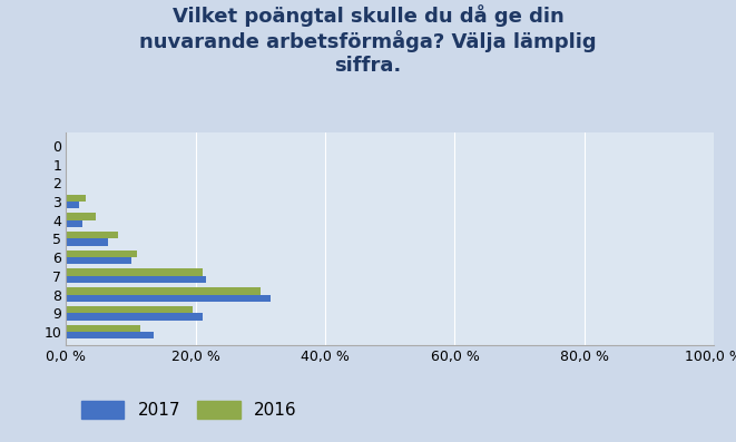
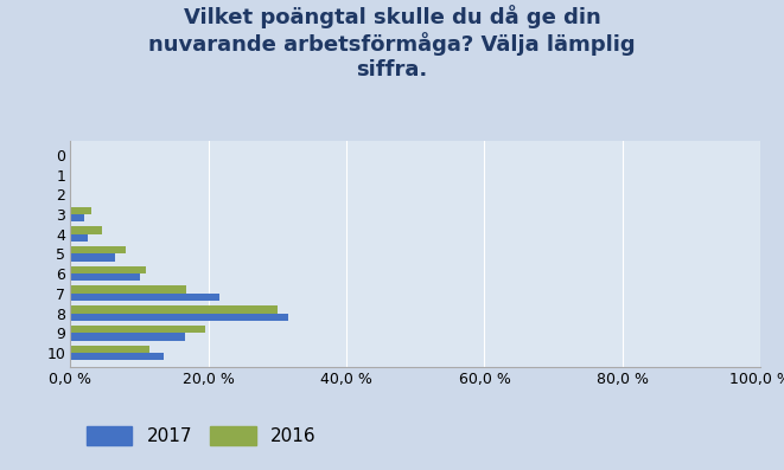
2016/7: 21,0 % -> 16,8 %
2017/9: 21,0 % -> 16,6 %
